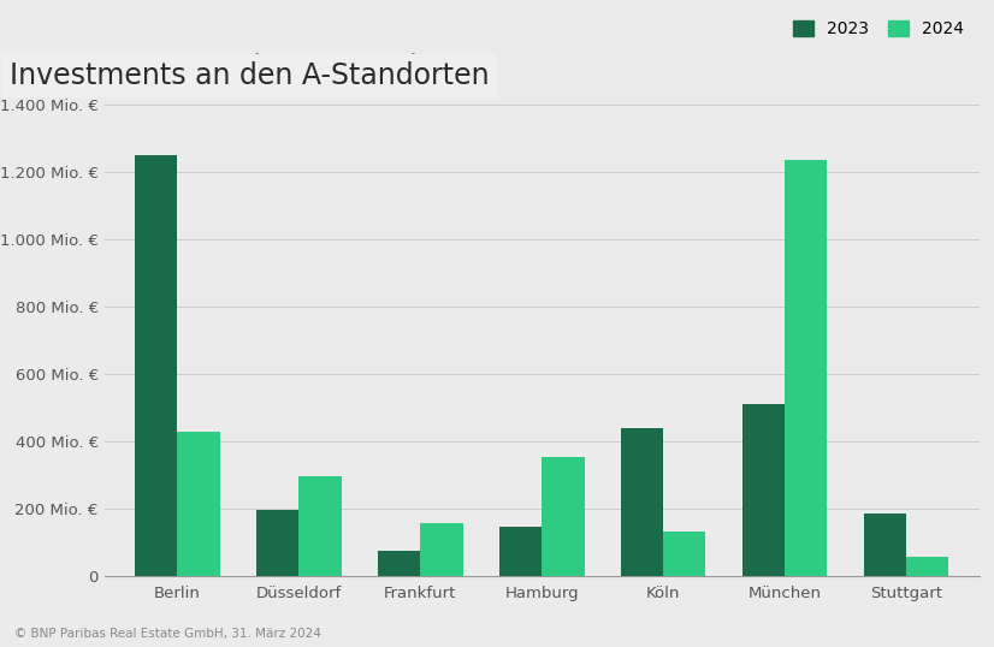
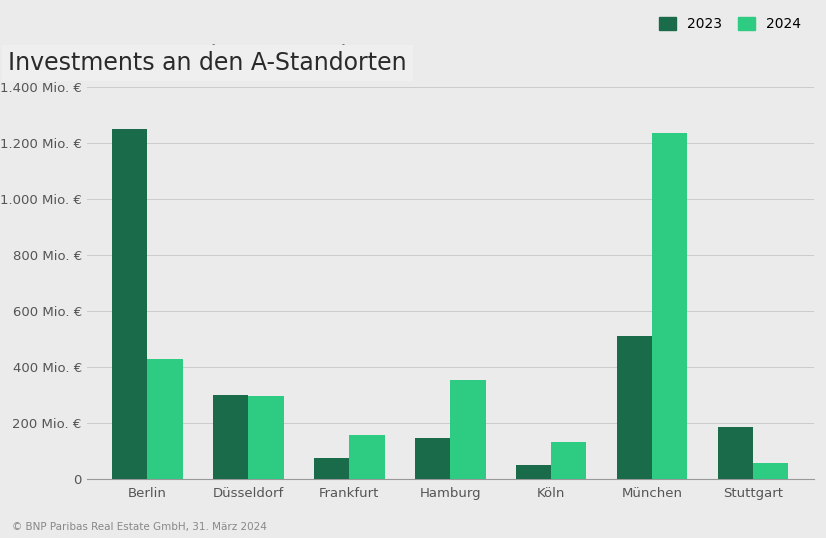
2023/Düsseldorf: 195 Mio. € -> 300 Mio. €
2023/Köln: 440 Mio. € -> 50 Mio. €
